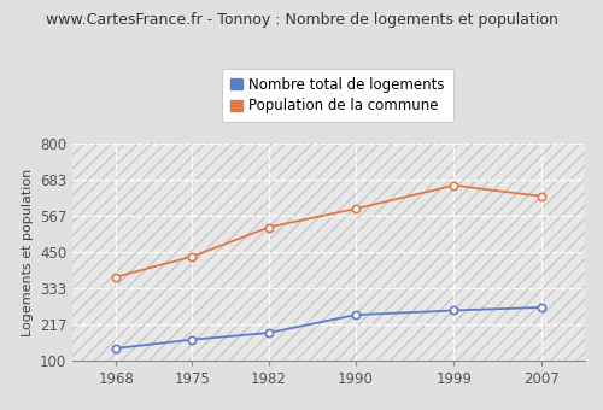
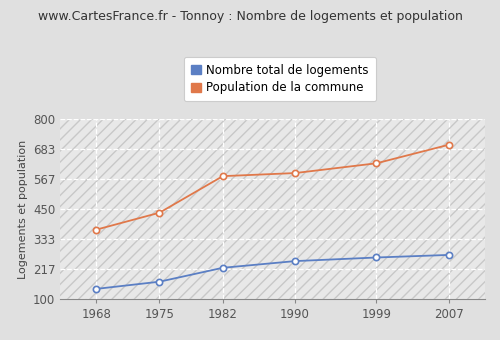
Nombre total de logements/1982: 190 -> 222
Population de la commune/1982: 530 -> 578
Population de la commune/1999: 665 -> 628
Population de la commune/2007: 630 -> 700
